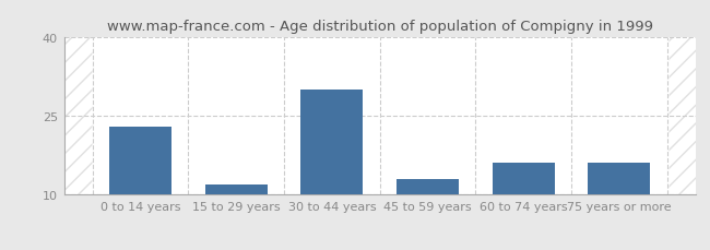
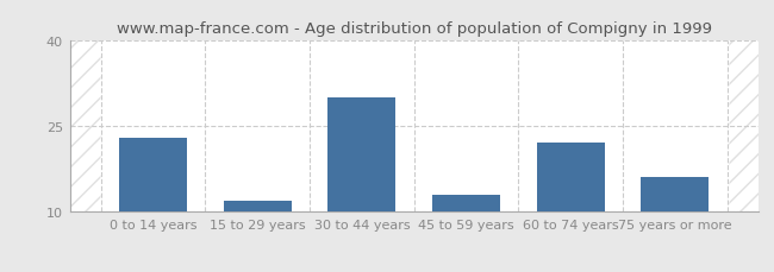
60 to 74 years: 16 -> 22
